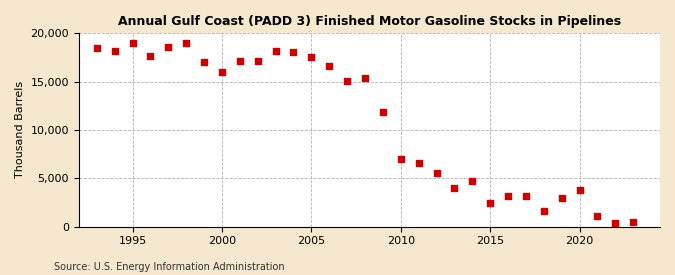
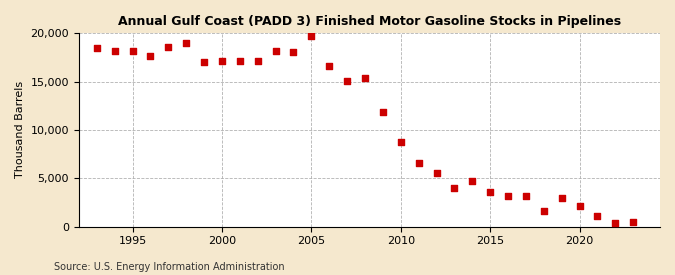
1995: 19,000 -> 18,200
2000: 16,000 -> 17,100
2005: 17,600 -> 19,800
2010: 7,000 -> 8,700
2015: 2,400 -> 3,600
2020: 3,800 -> 2,100
